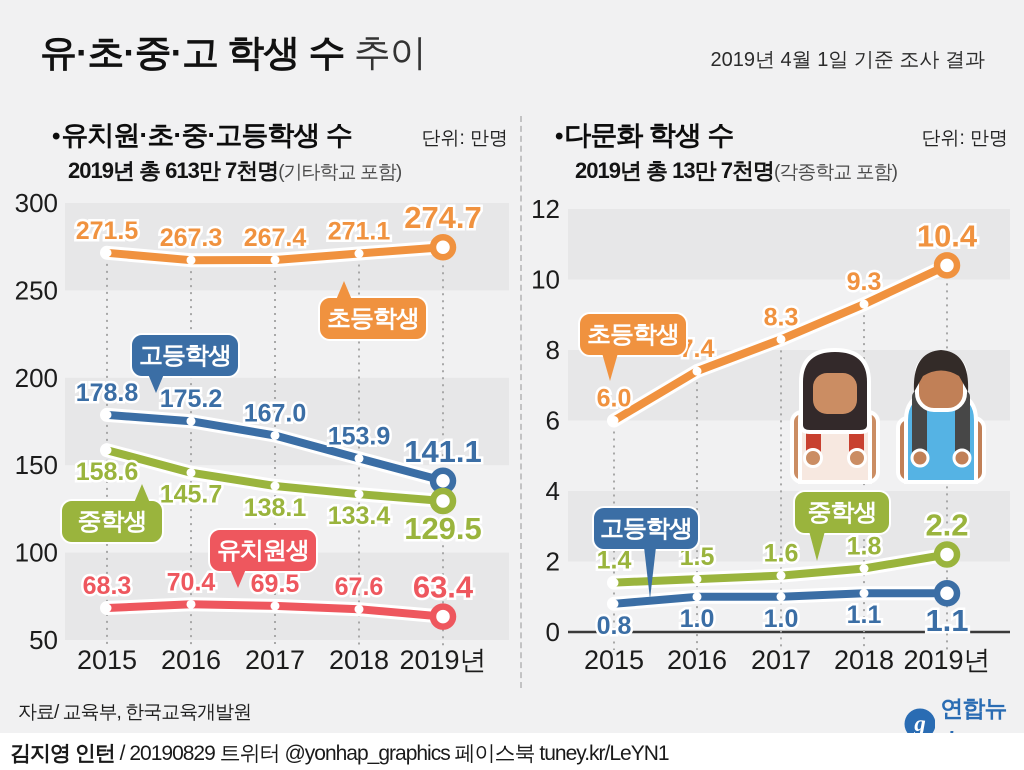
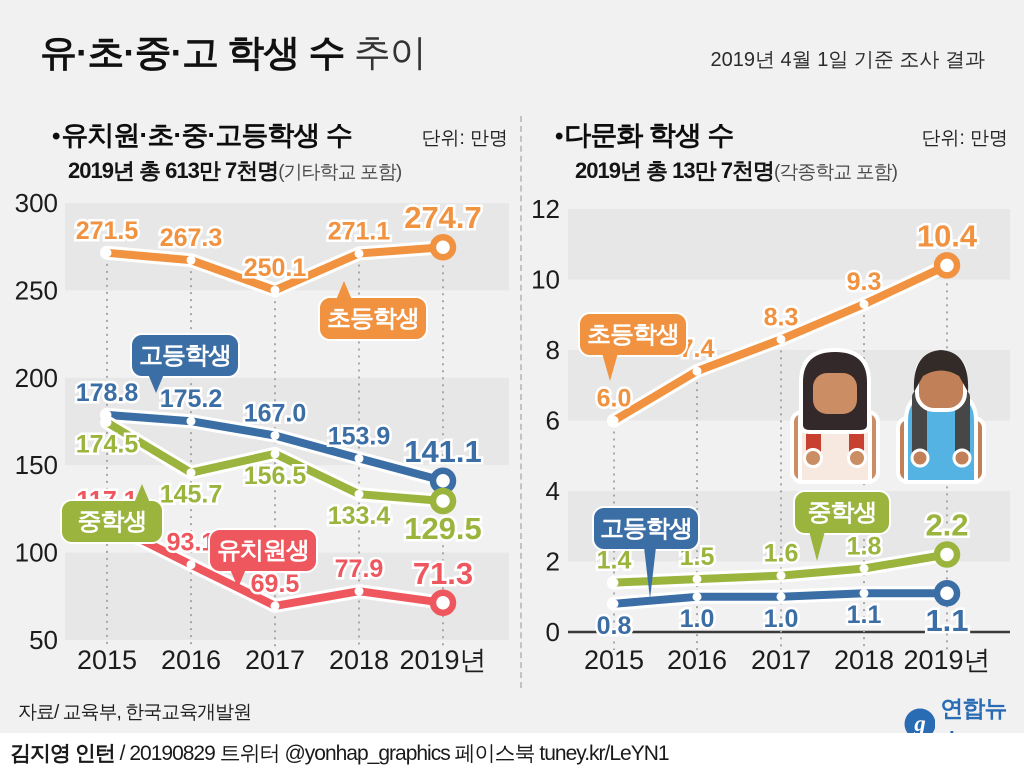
유치원·초·중·고등학생 수/중학생/2015: 158.6 -> 174.5
유치원·초·중·고등학생 수/유치원생/2015: 68.3 -> 117.1
유치원·초·중·고등학생 수/유치원생/2016: 70.4 -> 93.1
유치원·초·중·고등학생 수/초등학생/2017: 267.4 -> 250.1
유치원·초·중·고등학생 수/중학생/2017: 138.1 -> 156.5
유치원·초·중·고등학생 수/유치원생/2018: 67.6 -> 77.9
유치원·초·중·고등학생 수/유치원생/2019년: 63.4 -> 71.3
